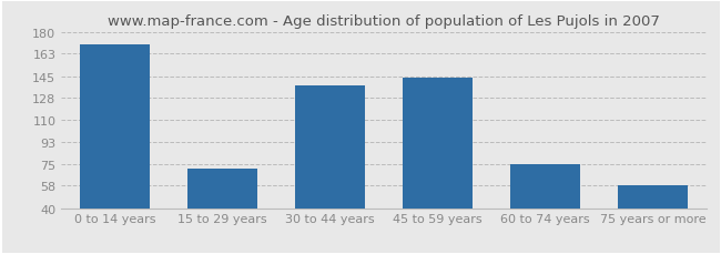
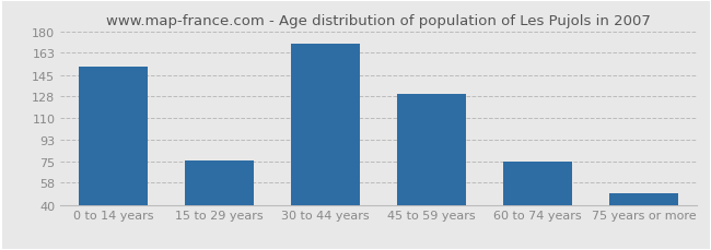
0 to 14 years: 170 -> 152
15 to 29 years: 71 -> 76
30 to 44 years: 138 -> 170
45 to 59 years: 144 -> 130
75 years or more: 58 -> 49
